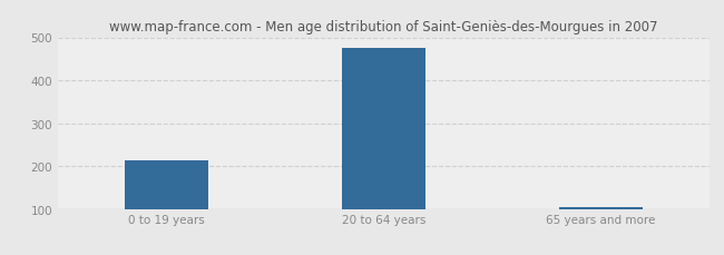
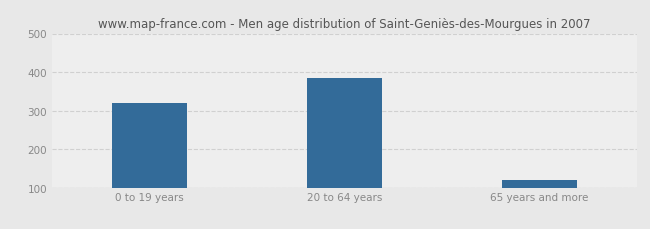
0 to 19 years: 213 -> 320
20 to 64 years: 476 -> 385
65 years and more: 103 -> 120
